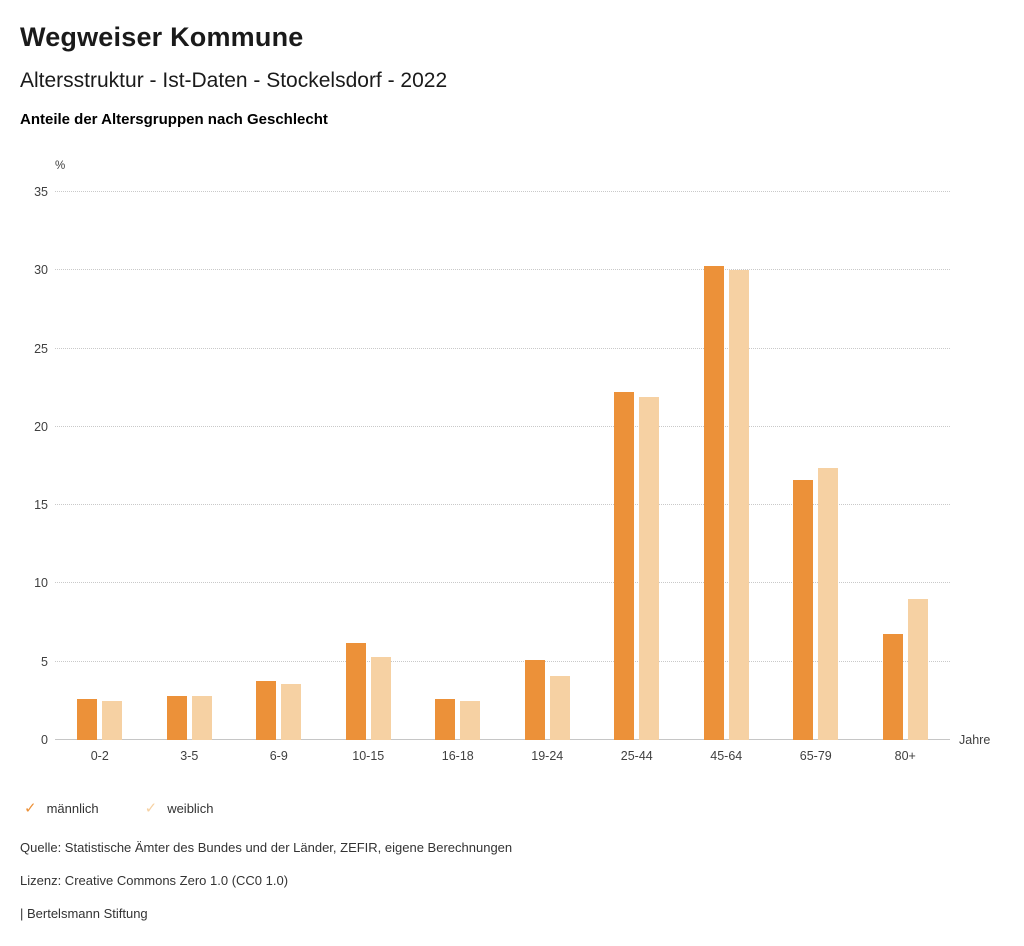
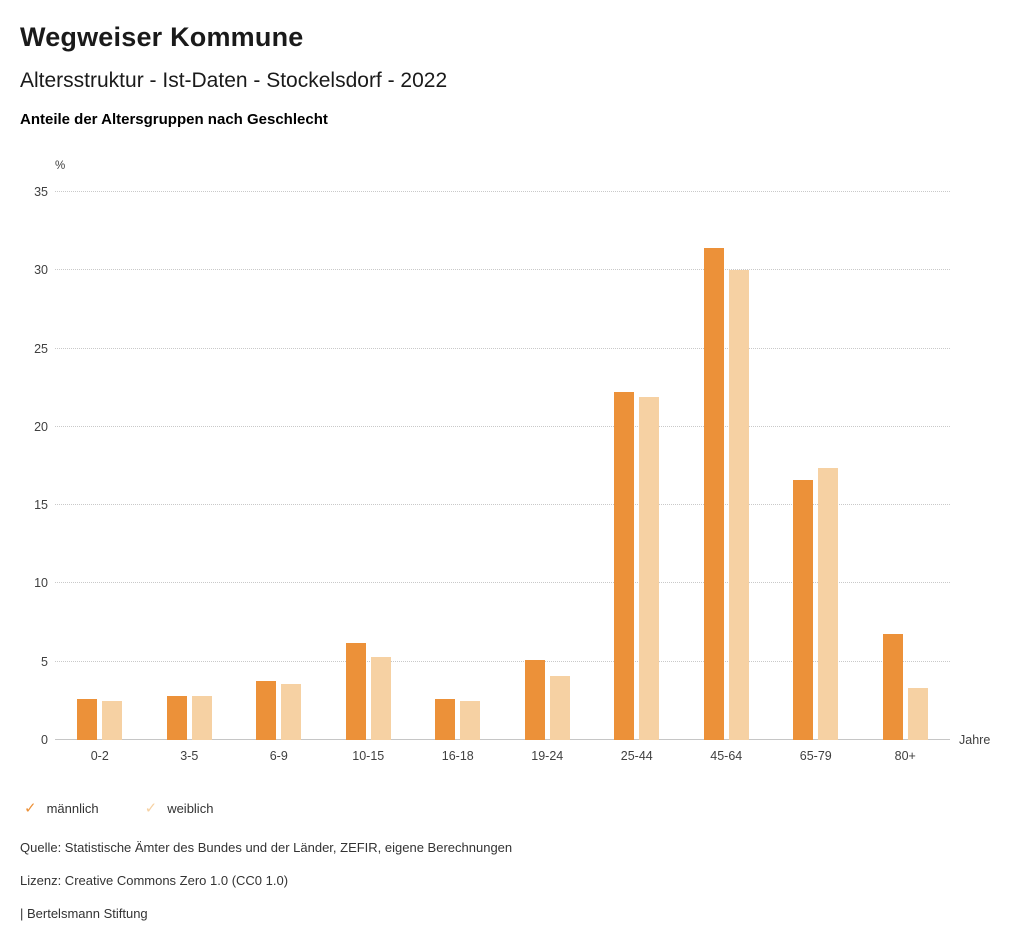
männlich/45-64: 30.3 -> 31.4
weiblich/80+: 9.0 -> 3.3
